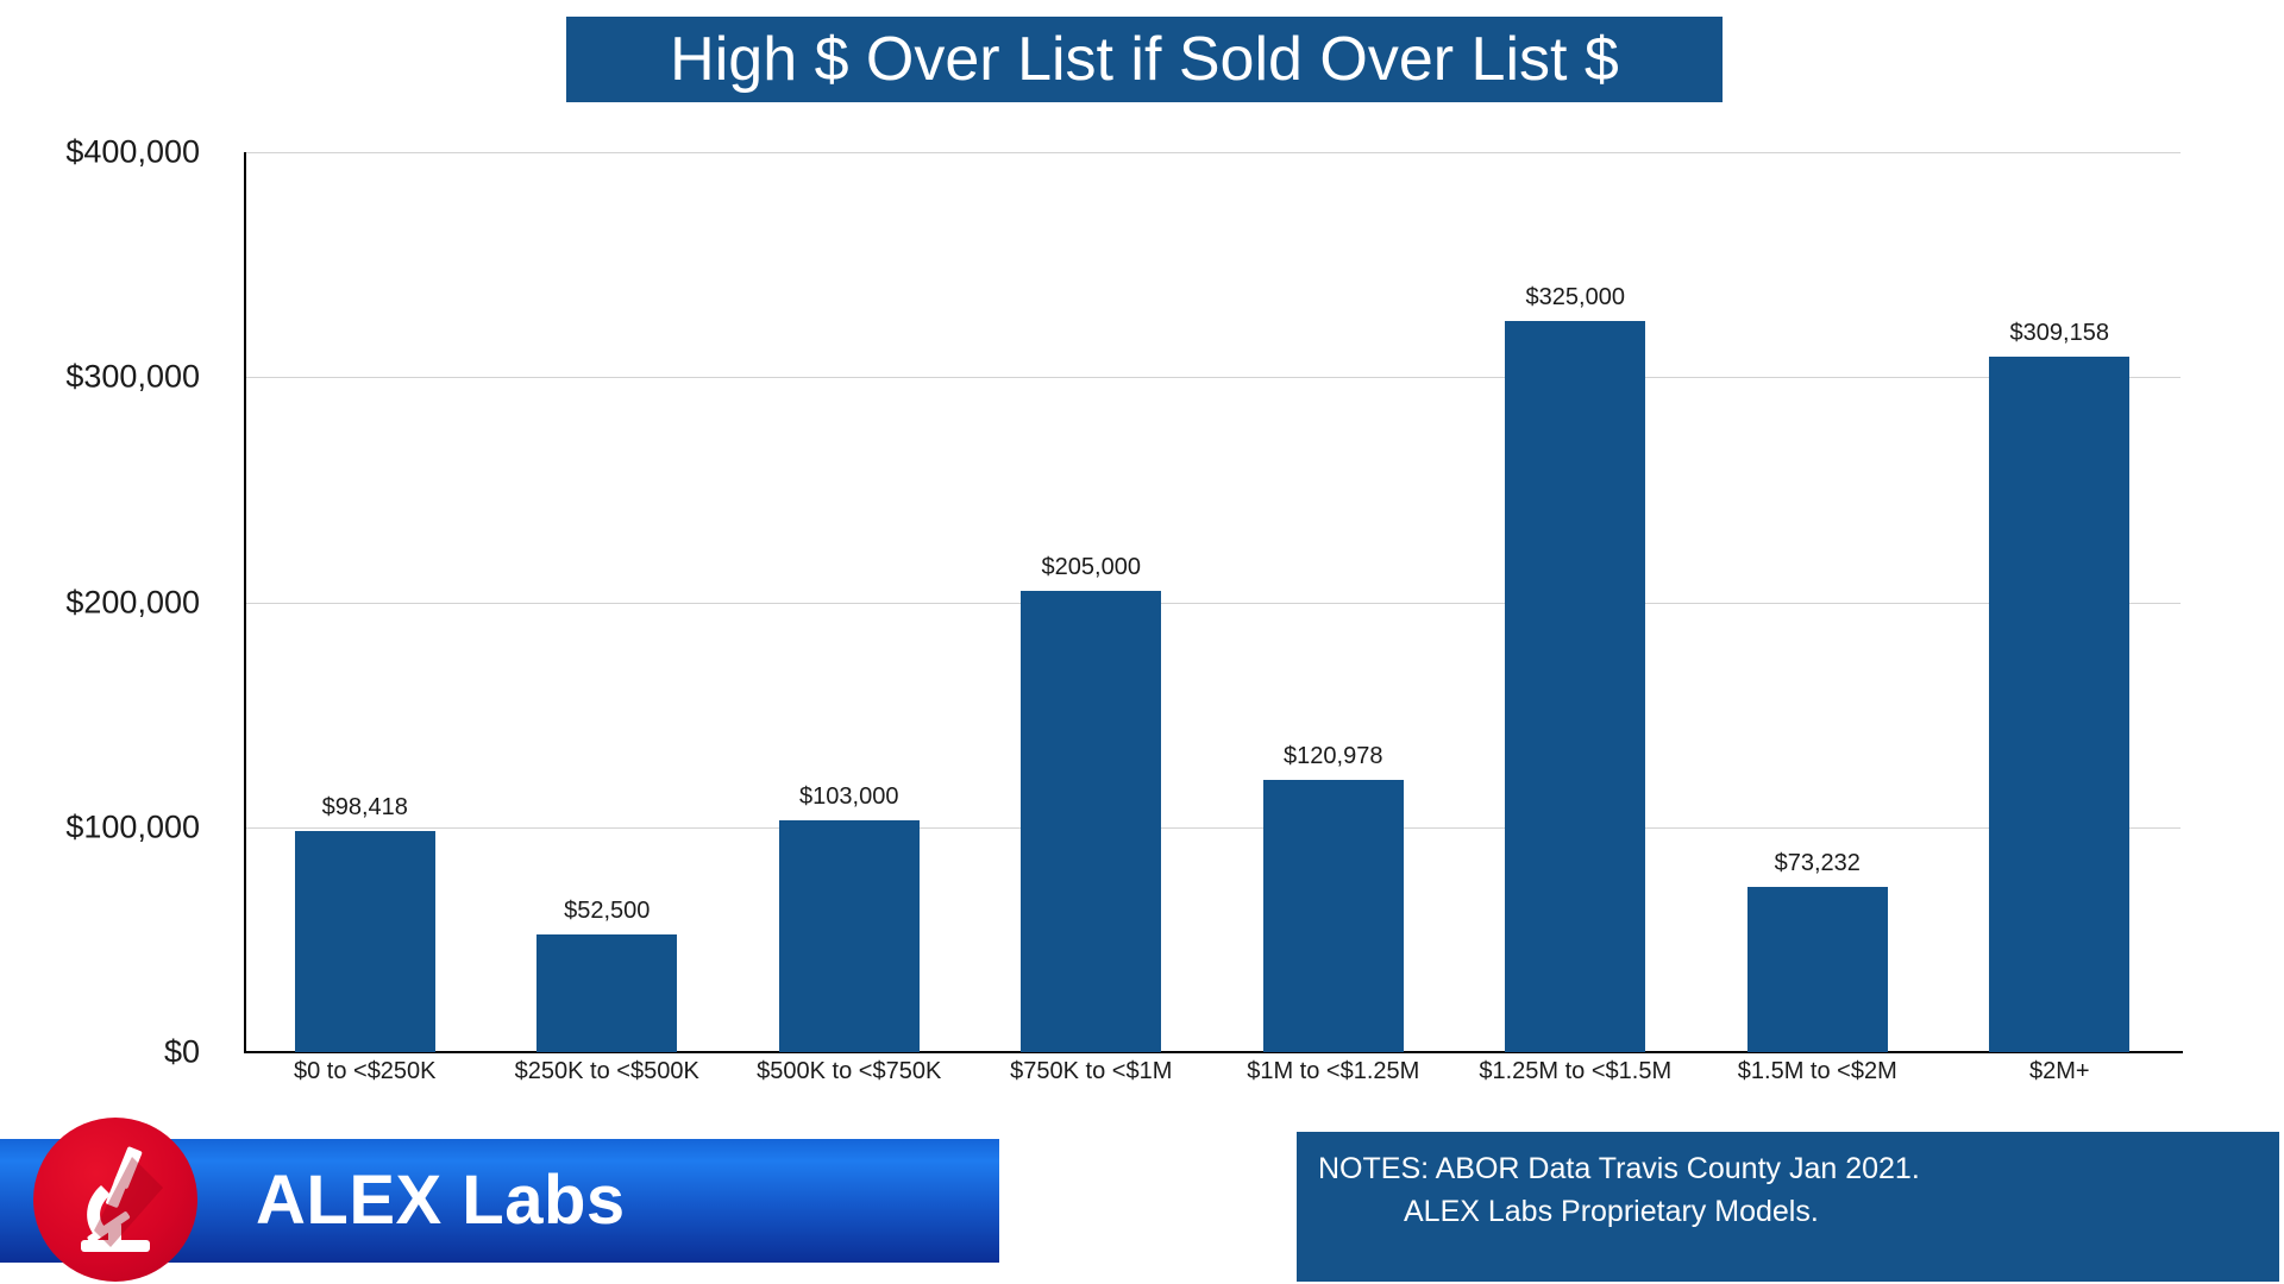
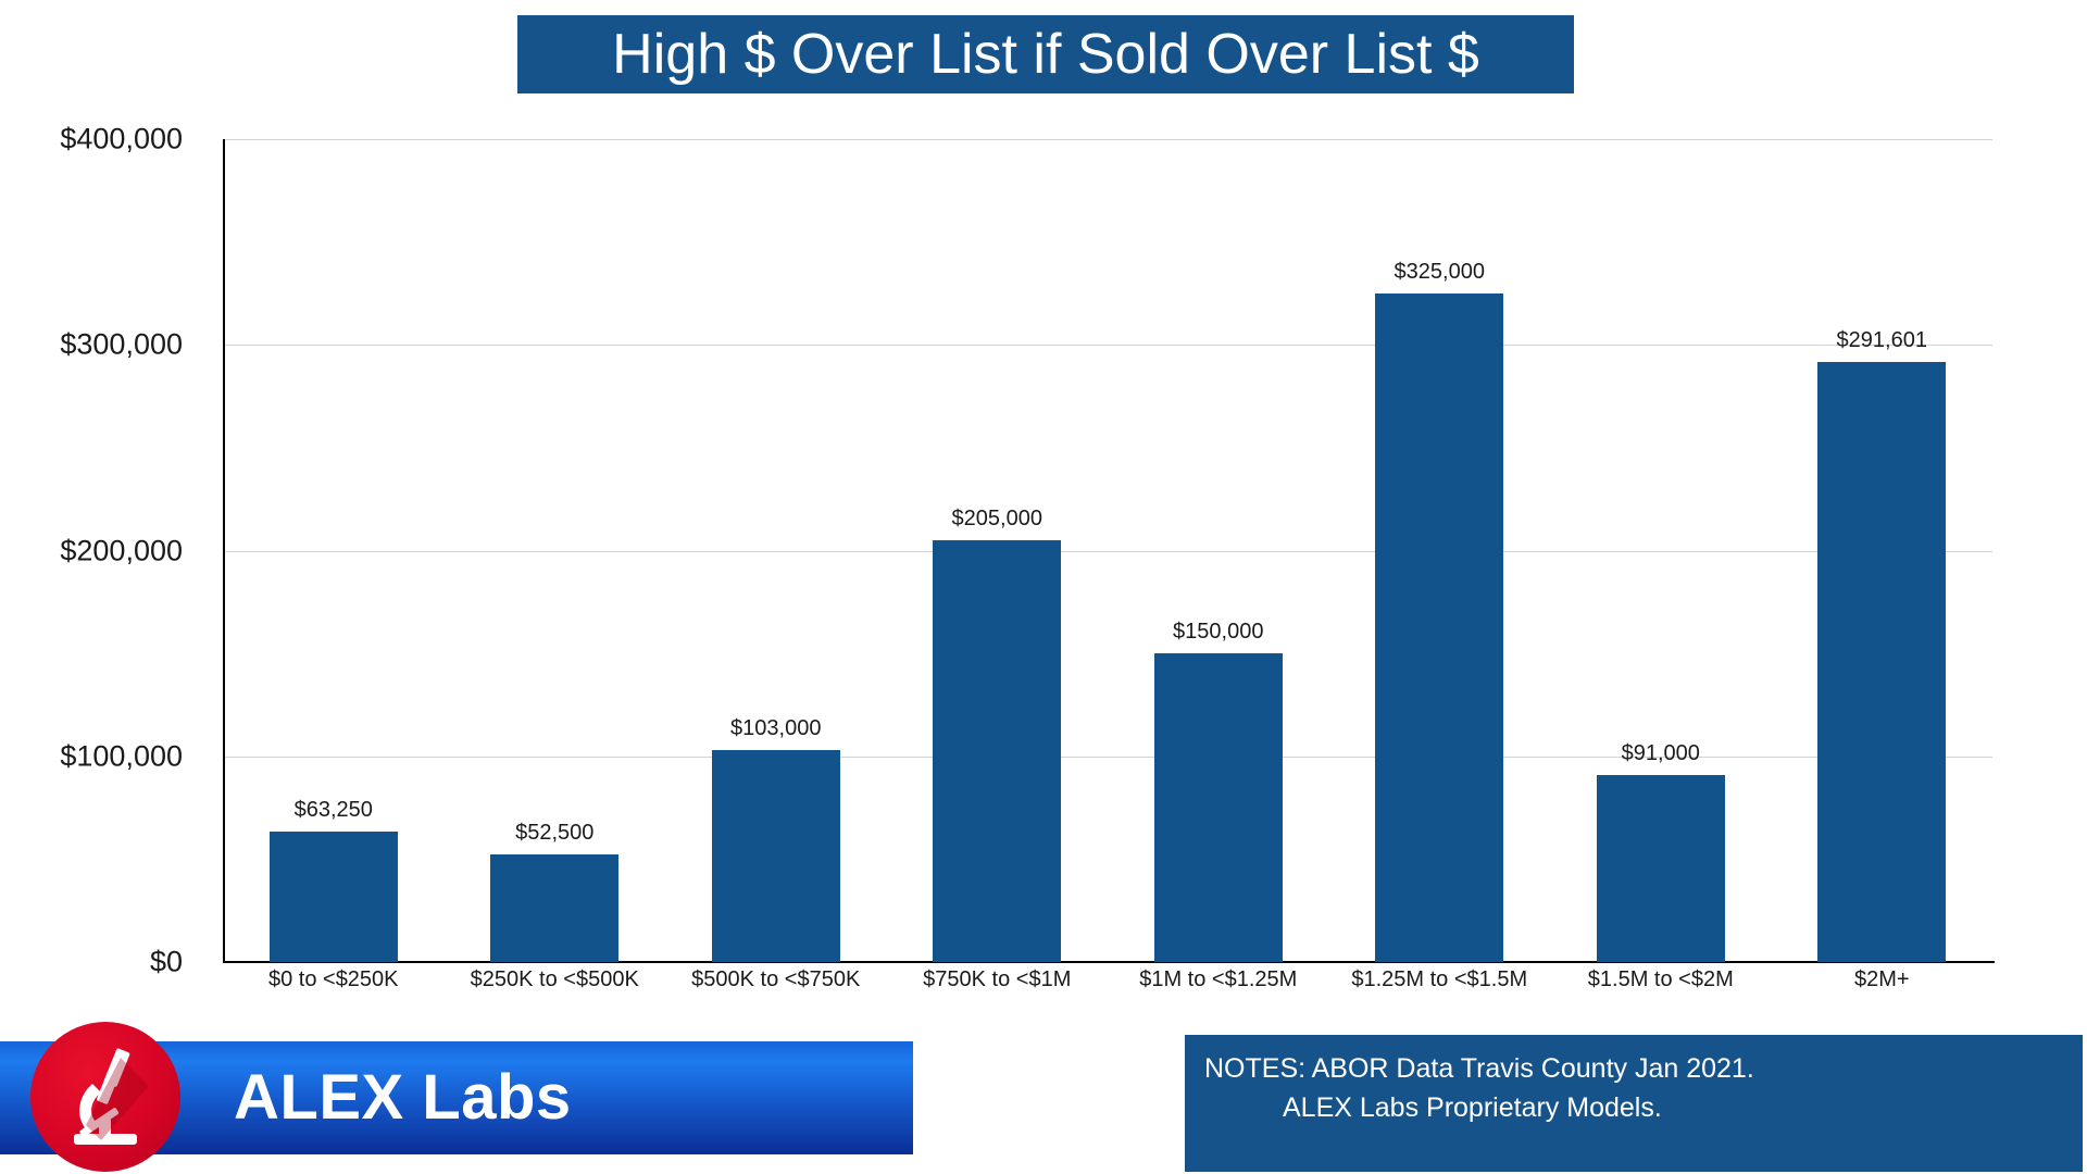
$0 to <$250K: $98,418 -> $63,250
$1M to <$1.25M: $120,978 -> $150,000
$1.5M to <$2M: $73,232 -> $91,000
$2M+: $309,158 -> $291,601
